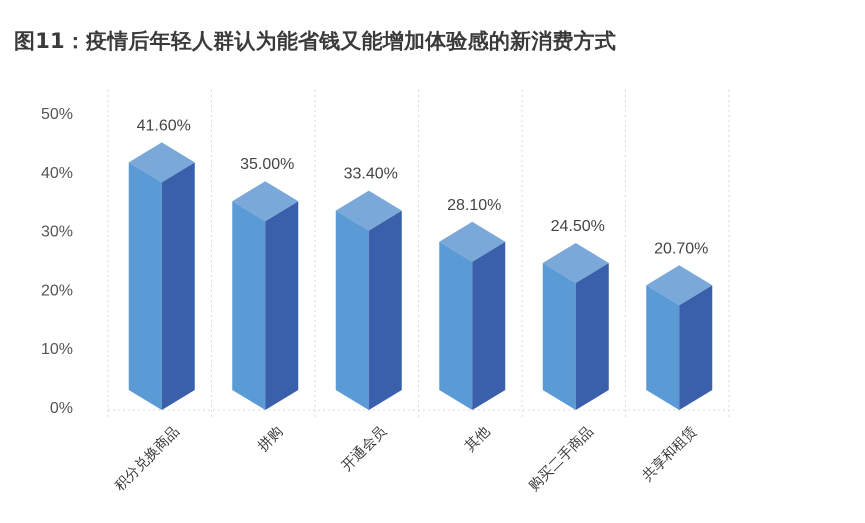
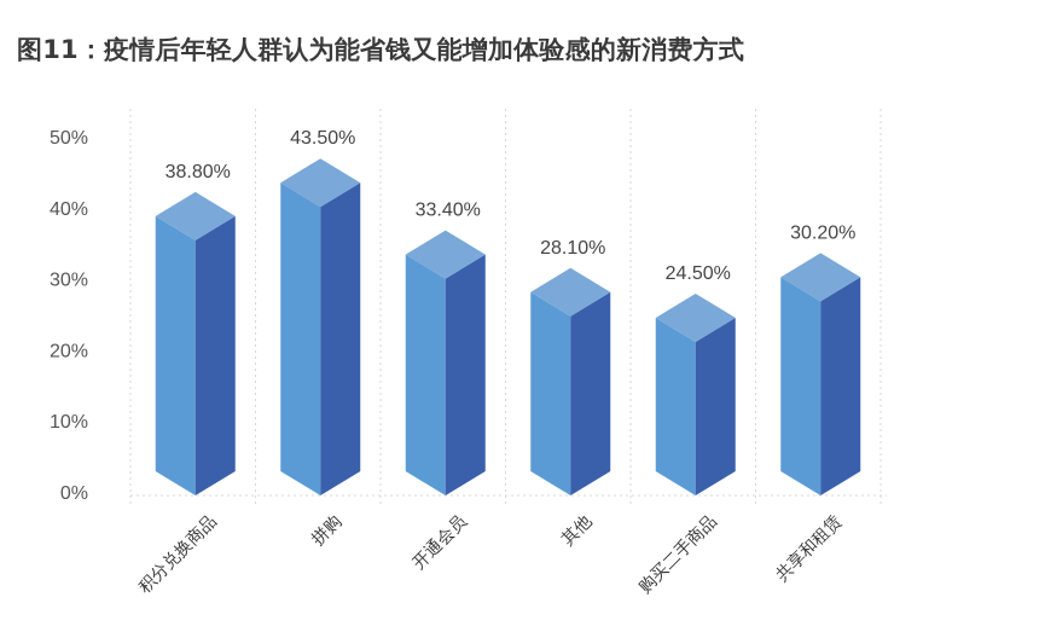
积分兑换商品: 41.60% -> 38.80%
拼购: 35.00% -> 43.50%
共享和租赁: 20.70% -> 30.20%
